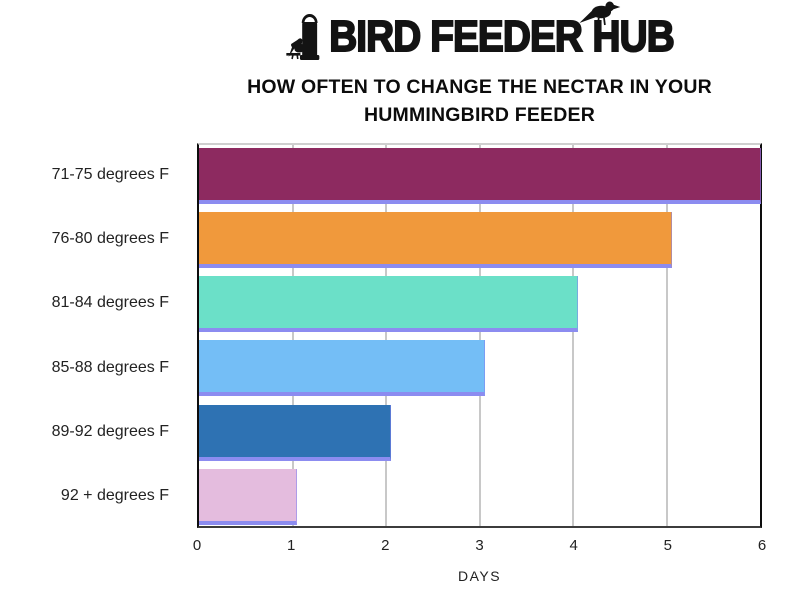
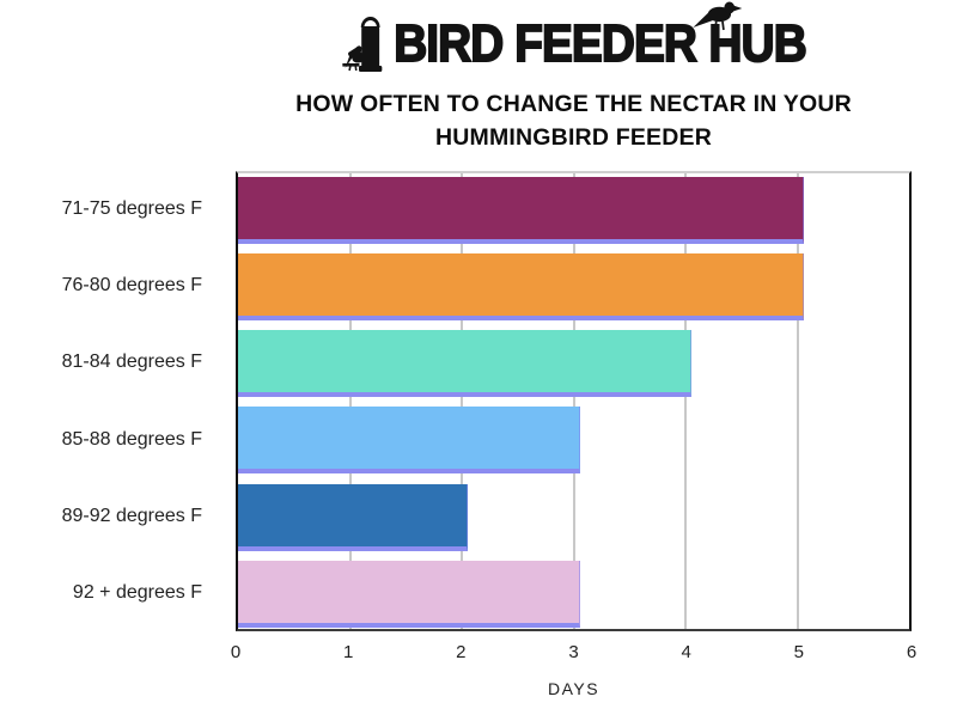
71-75 degrees F: 6 -> 5
92 + degrees F: 1 -> 3
